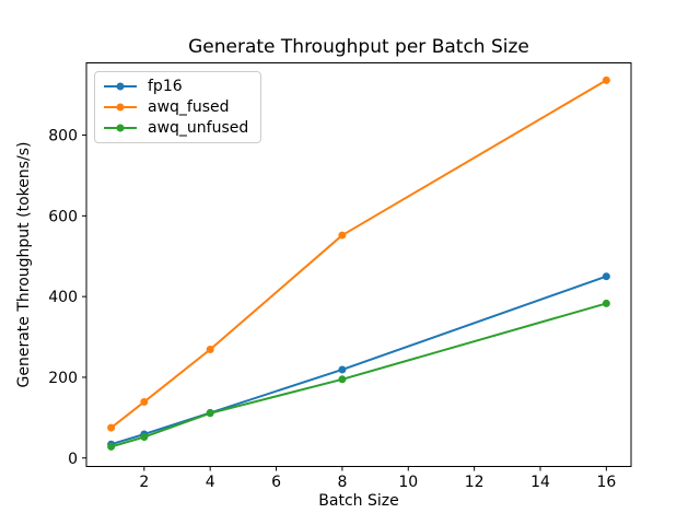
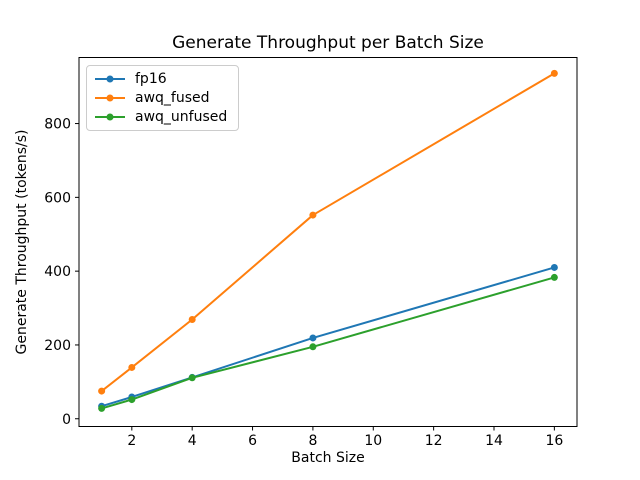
fp16/16: 450 -> 410
